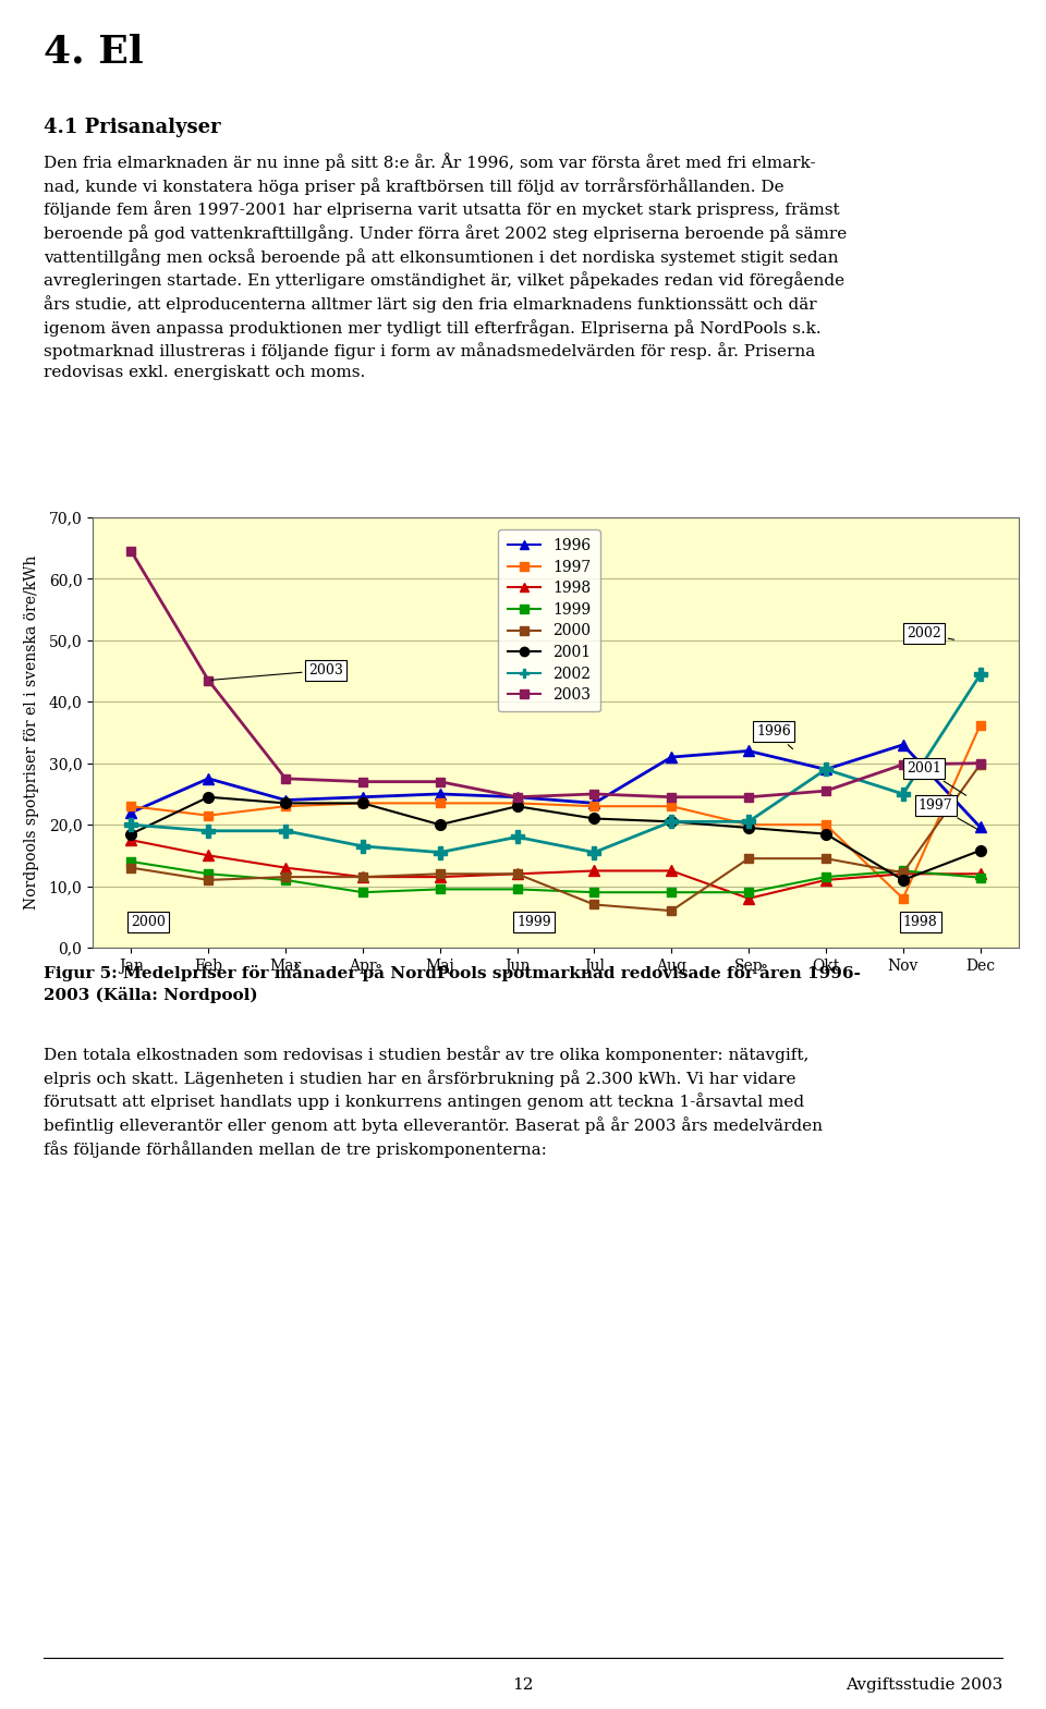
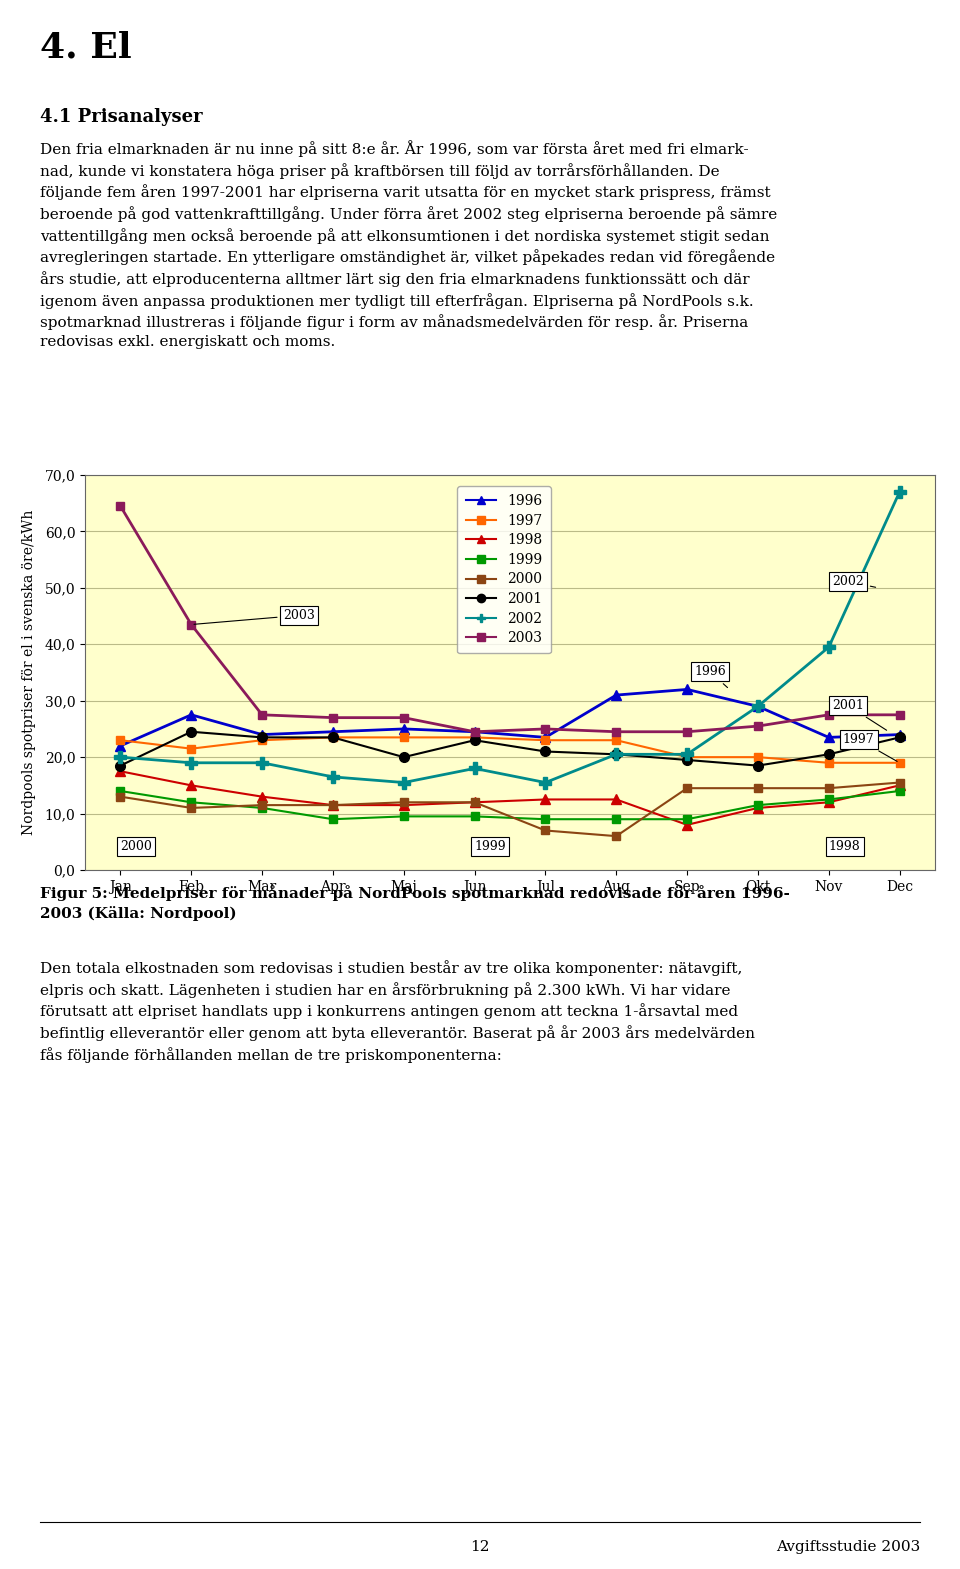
1996/Nov: 33,0 -> 23,5
1997/Nov: 8,0 -> 19,0
2000/Nov: 12,2 -> 14,5
2001/Nov: 11,0 -> 20,5
2002/Nov: 25,0 -> 39,5
2003/Nov: 29,8 -> 27,5
1996/Dec: 19,6 -> 24,0
1997/Dec: 36,2 -> 19,0
1998/Dec: 12,0 -> 15,0
1999/Dec: 11,4 -> 14,0
2000/Dec: 29,8 -> 15,5
2001/Dec: 15,8 -> 23,5
2002/Dec: 44,4 -> 67,0
2003/Dec: 30,0 -> 27,5
